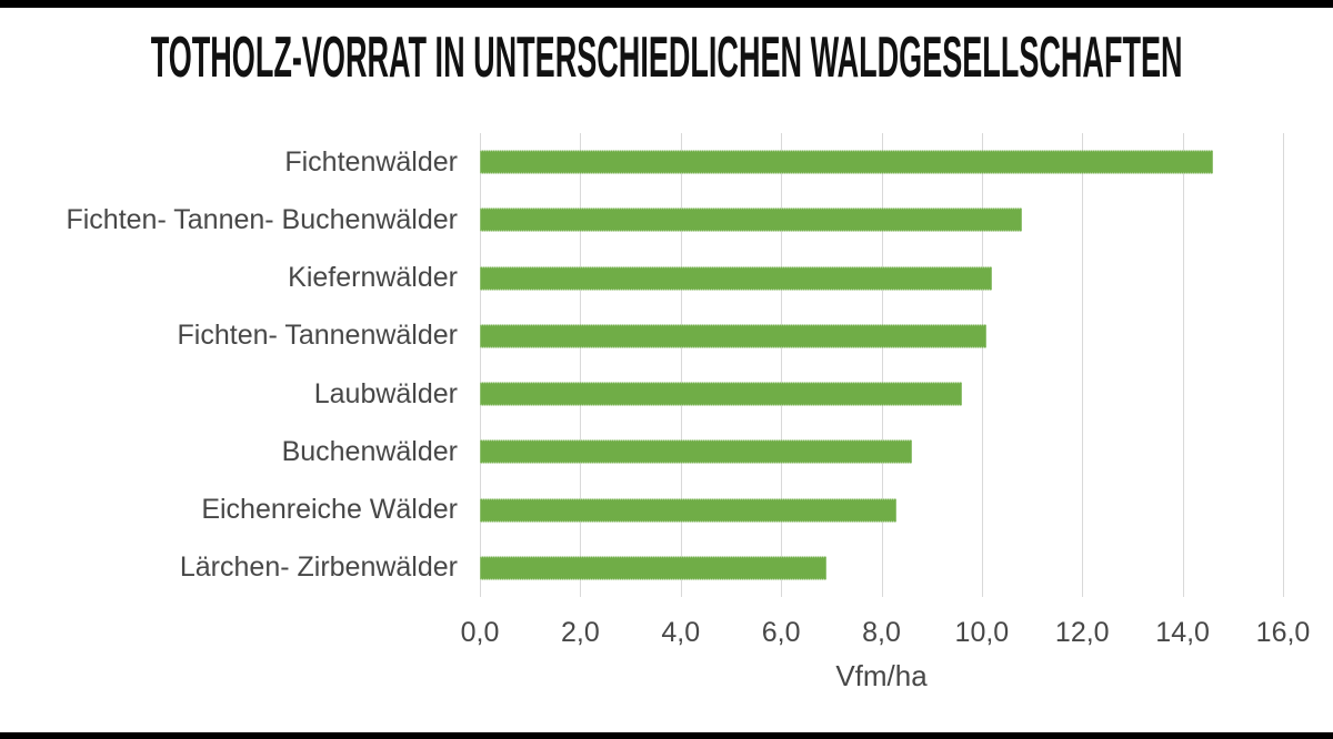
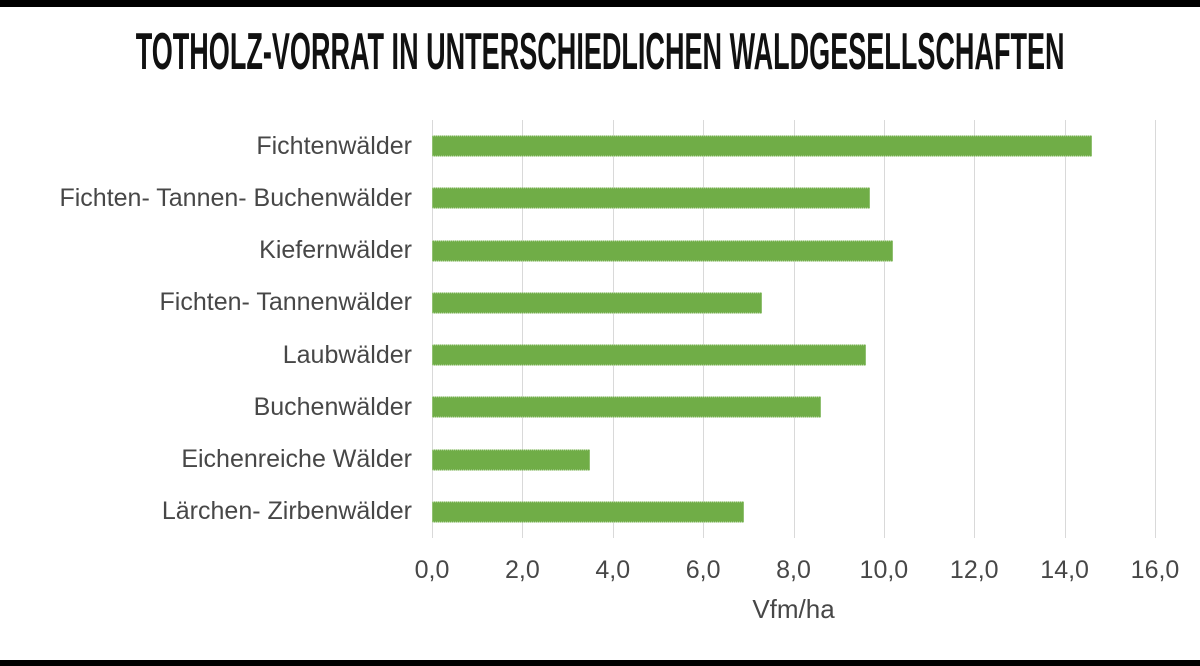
Fichten- Tannen- Buchenwälder: 10,8 -> 9,7
Fichten- Tannenwälder: 10,1 -> 7,3
Eichenreiche Wälder: 8,3 -> 3,5
